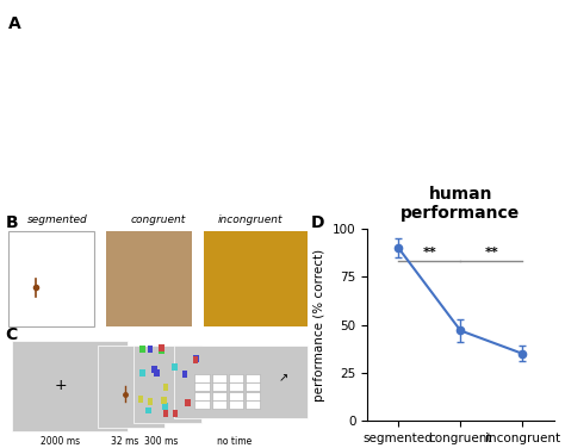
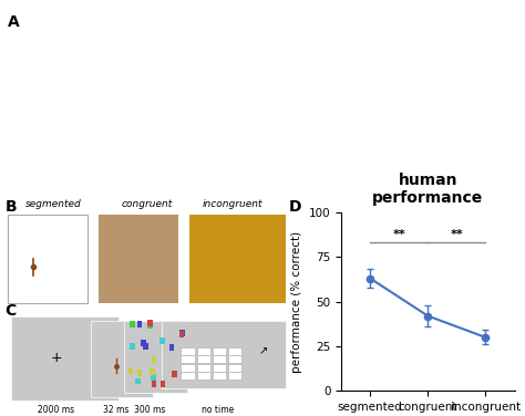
segmented: 90 -> 63
congruent: 47 -> 42
incongruent: 35 -> 30
